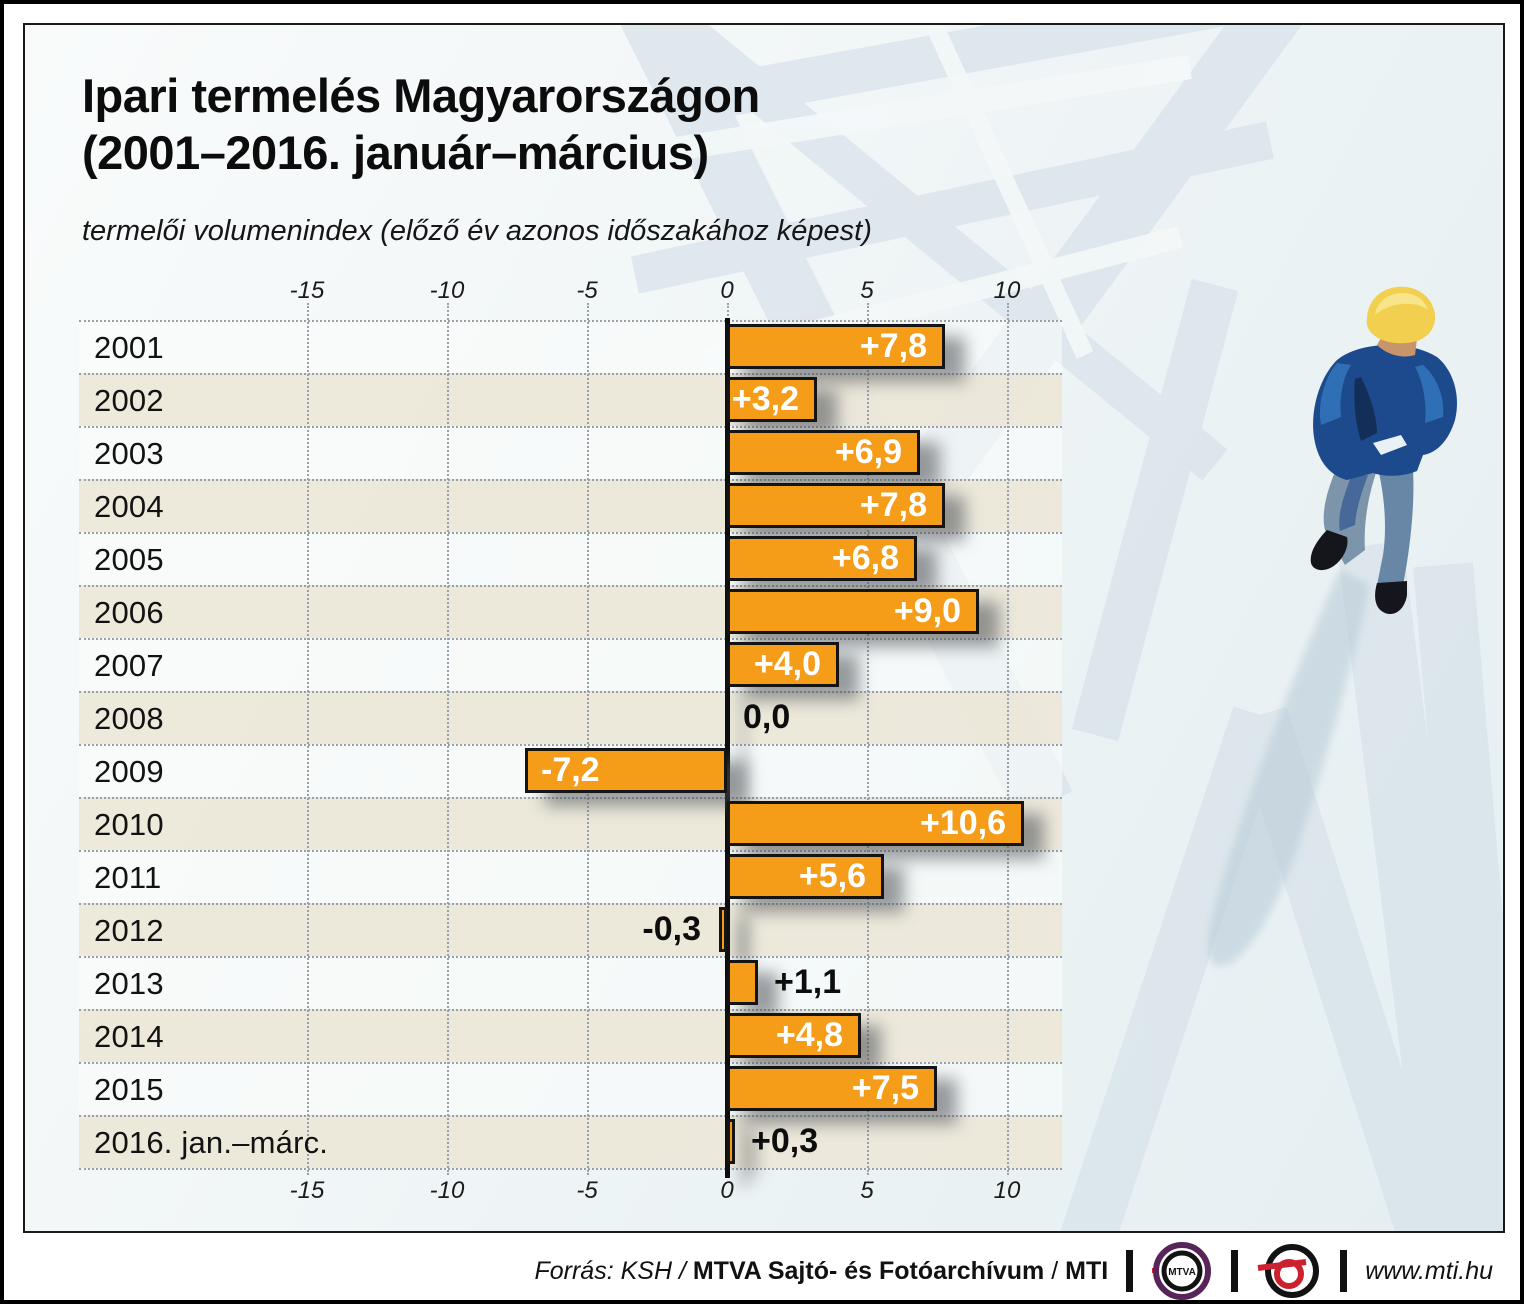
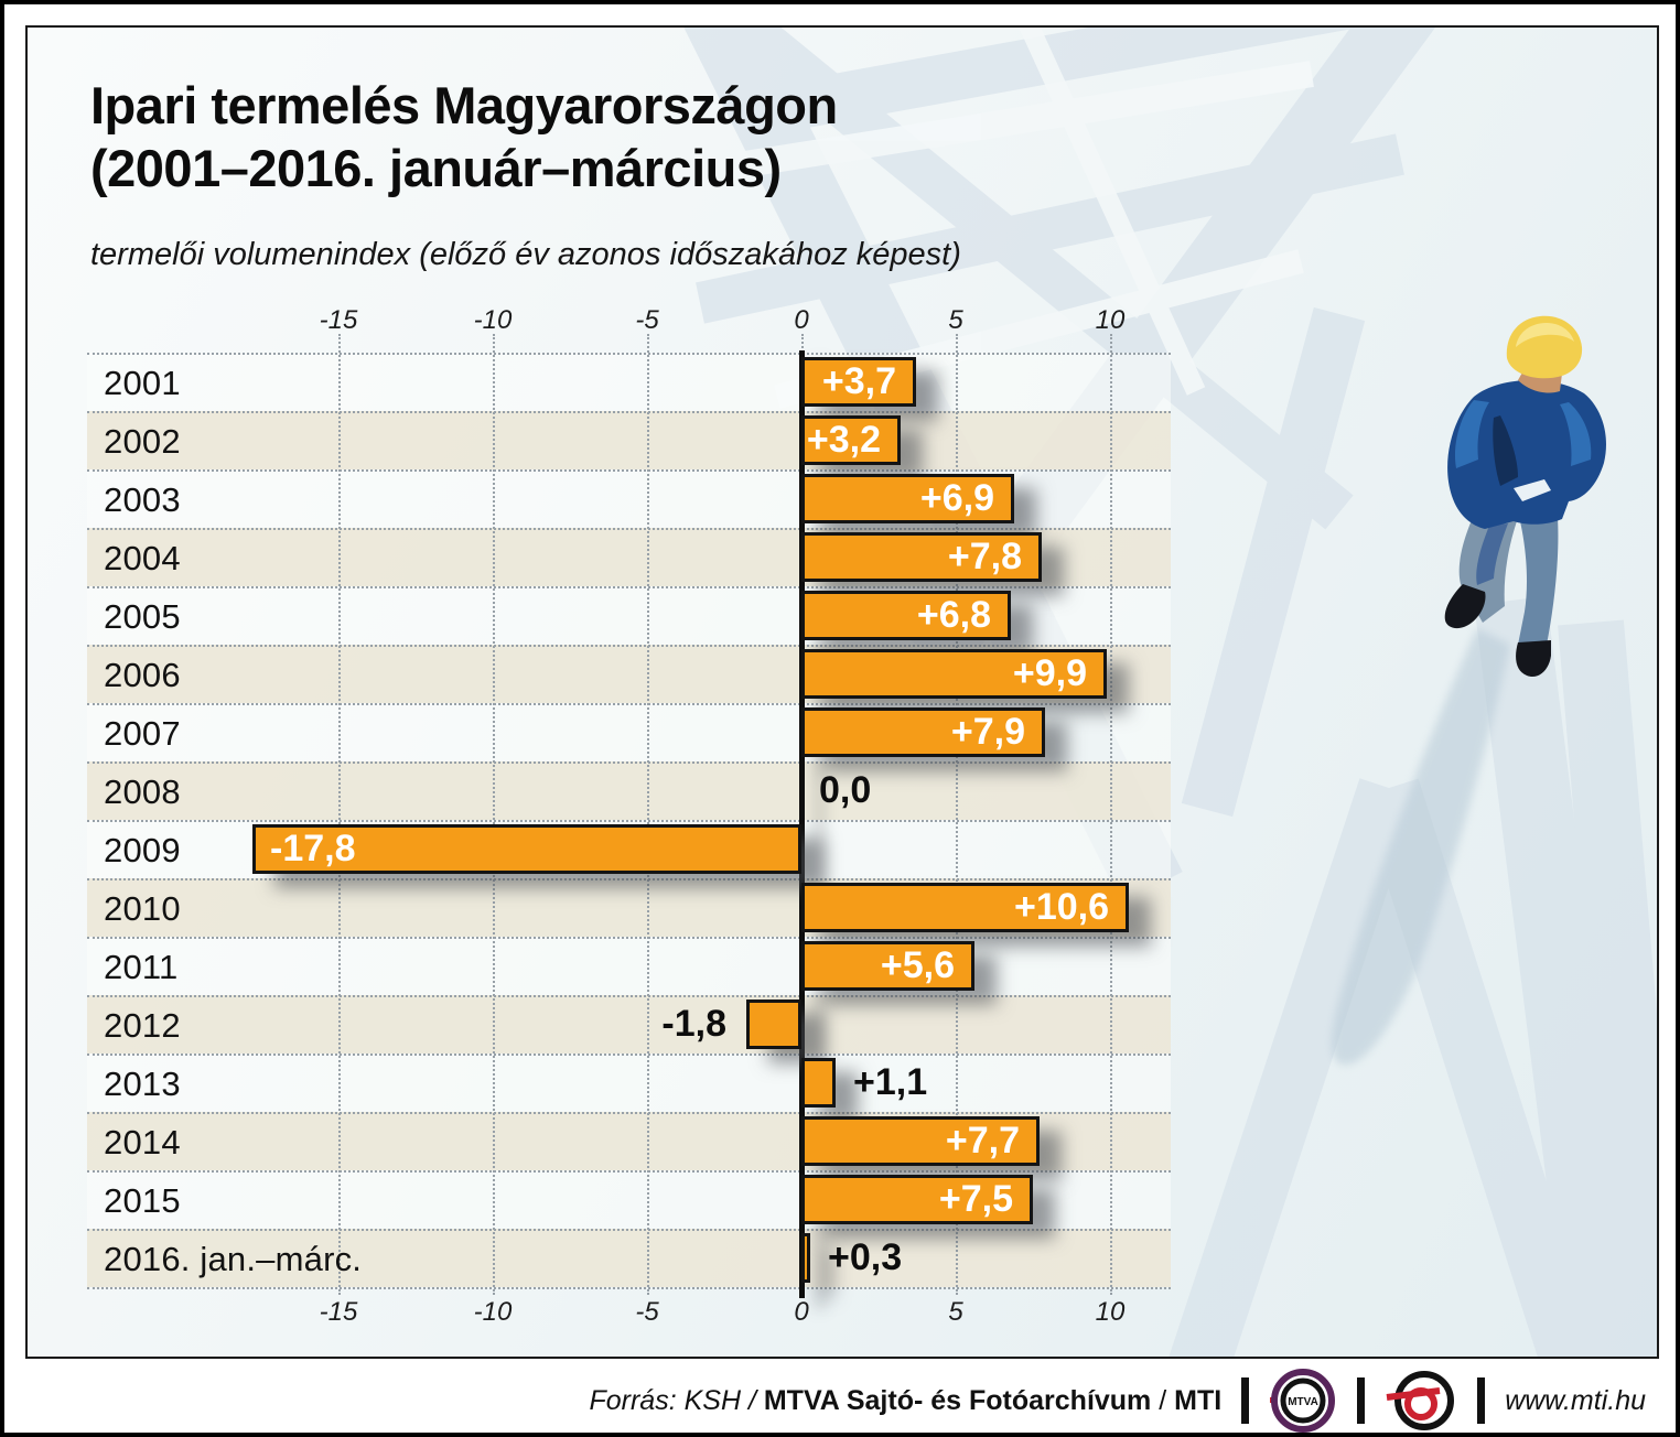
2001: +7,8 -> +3,7
2006: +9,0 -> +9,9
2007: +4,0 -> +7,9
2009: -7,2 -> -17,8
2012: -0,3 -> -1,8
2014: +4,8 -> +7,7
